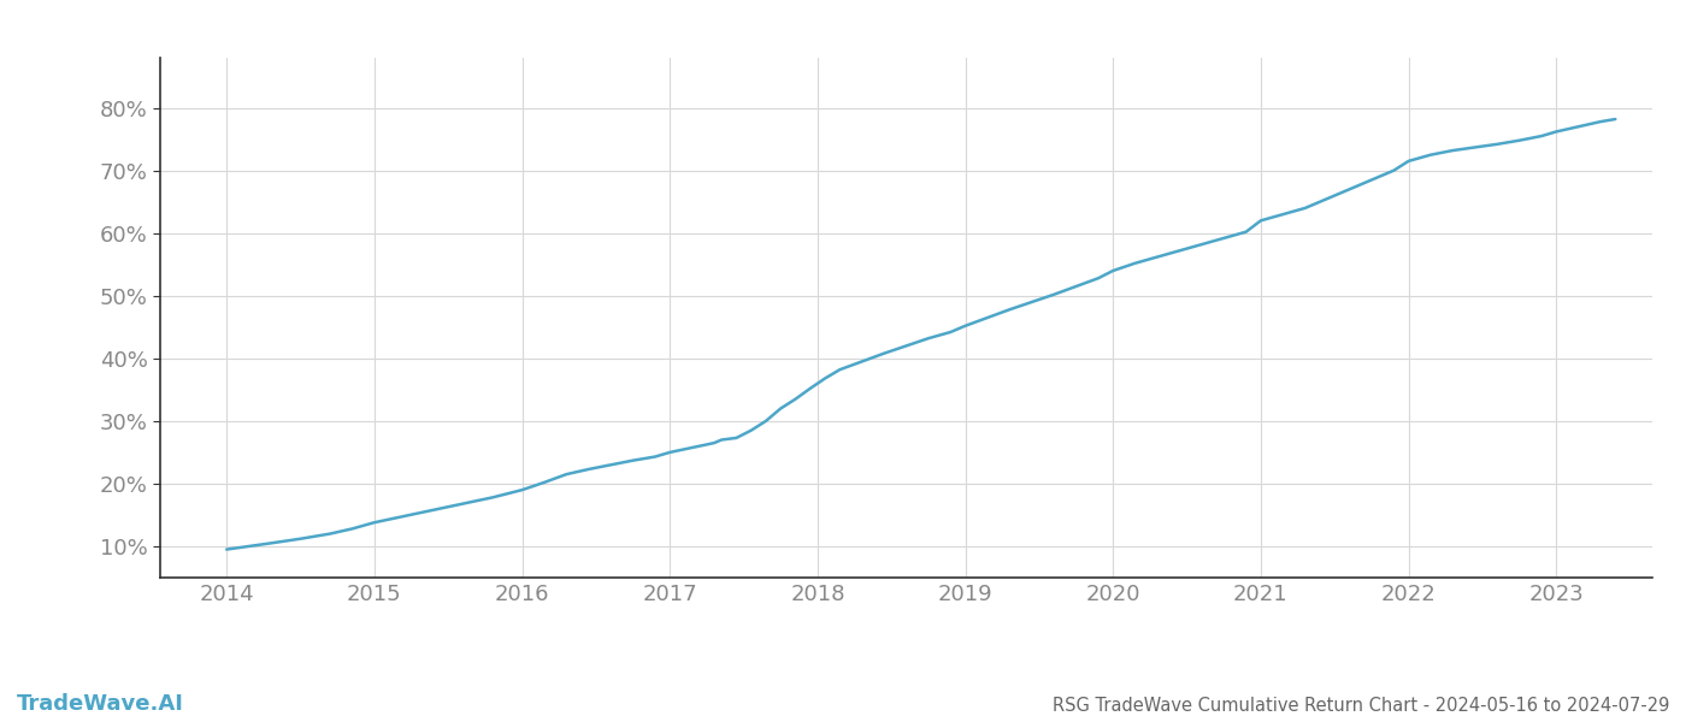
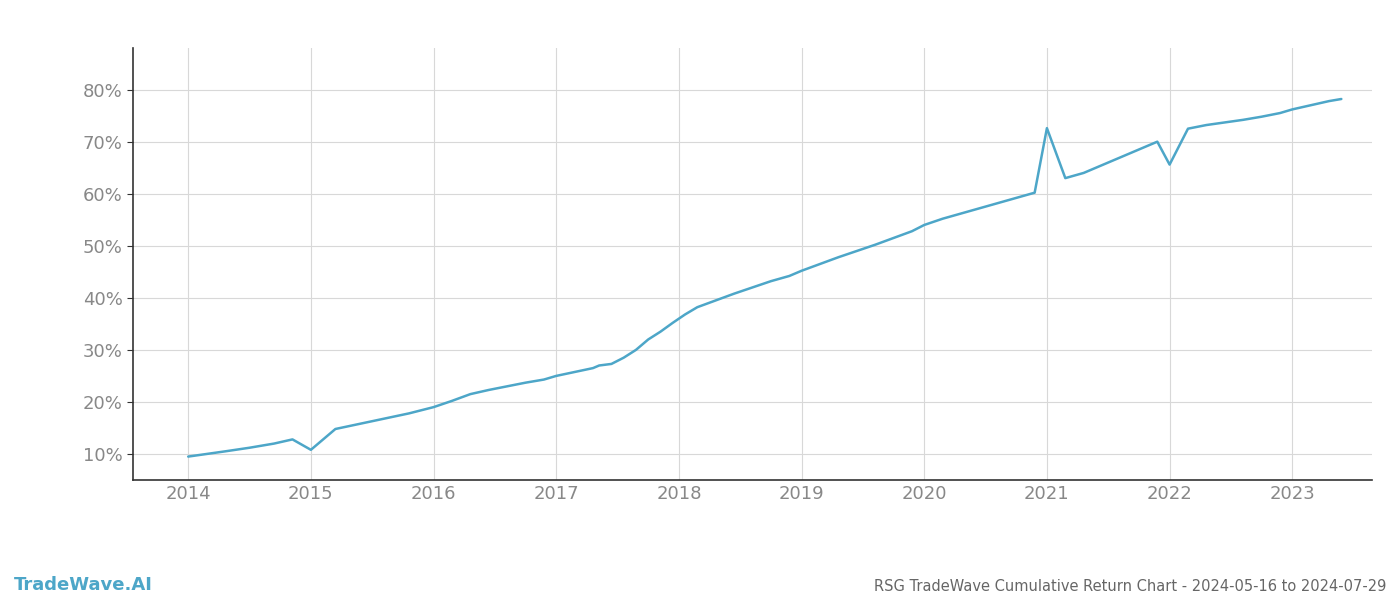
2015: 13.8% -> 10.8%
2021: 62.0% -> 72.6%
2022: 71.5% -> 65.6%
